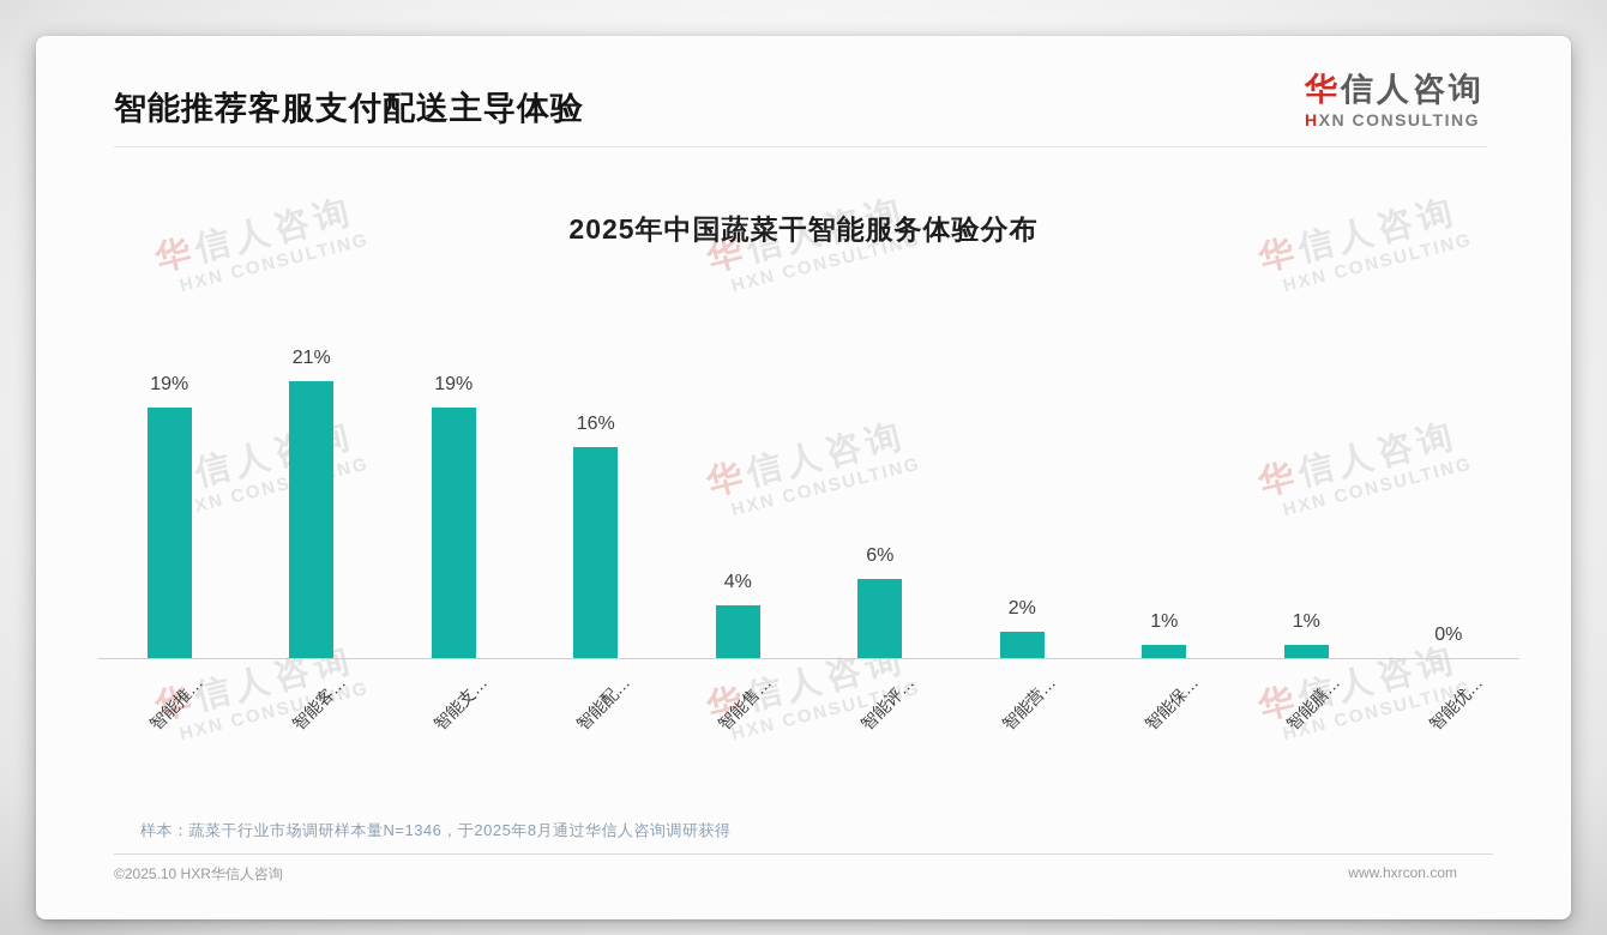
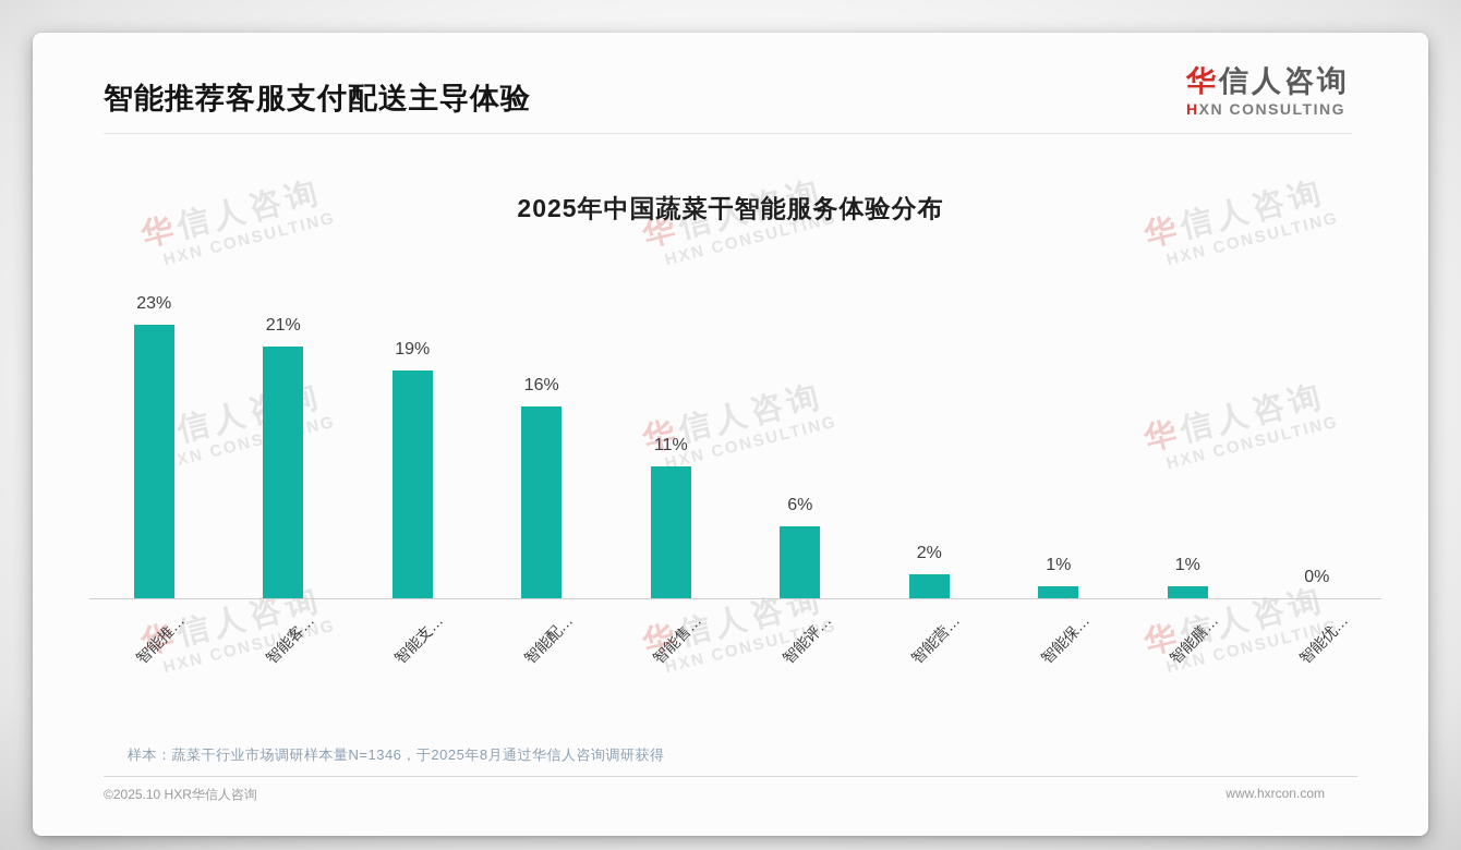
智能推…: 19% -> 23%
智能售…: 4% -> 11%
